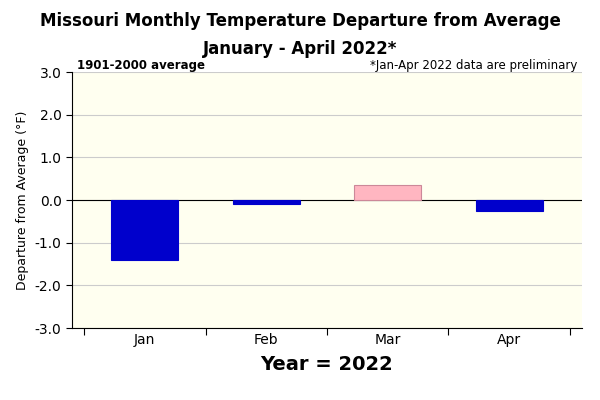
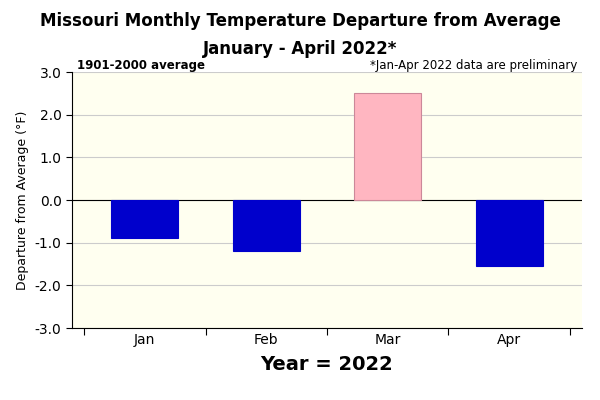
Jan: -1.40 -> -0.90
Feb: -0.10 -> -1.20
Mar: 0.35 -> 2.50
Apr: -0.25 -> -1.55
